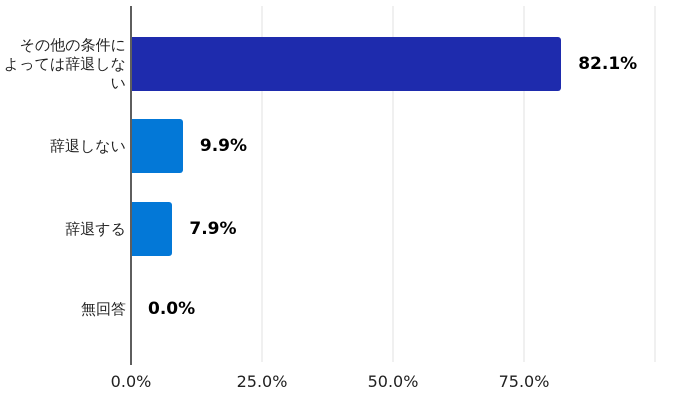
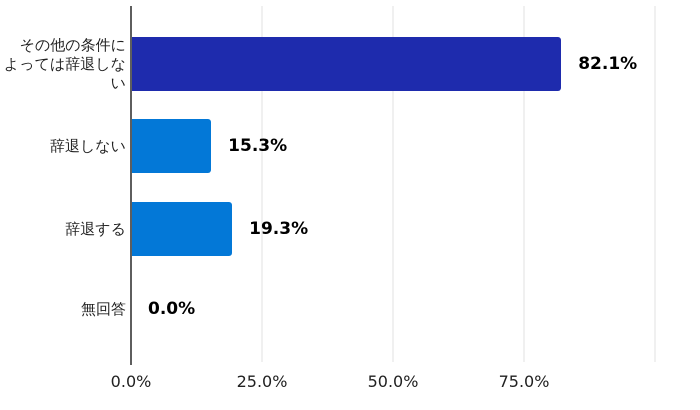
辞退しない: 9.9% -> 15.3%
辞退する: 7.9% -> 19.3%
